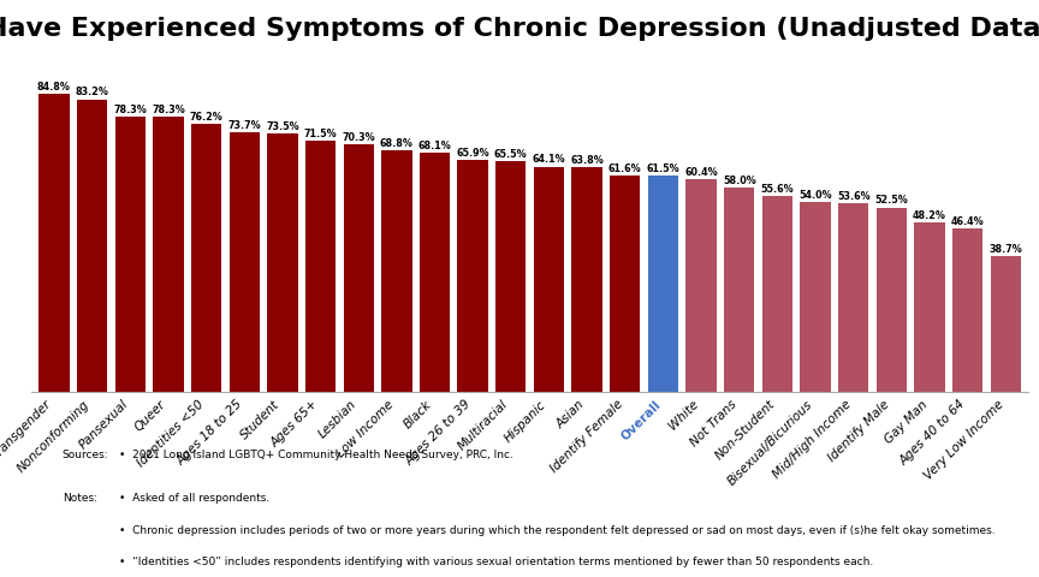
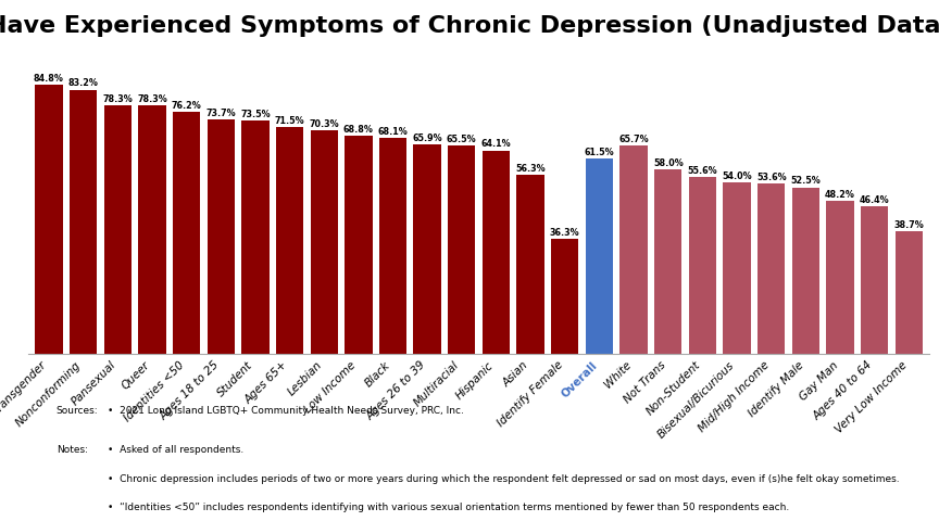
Asian: 63.8% -> 56.3%
Identify Female: 61.6% -> 36.3%
White: 60.4% -> 65.7%
